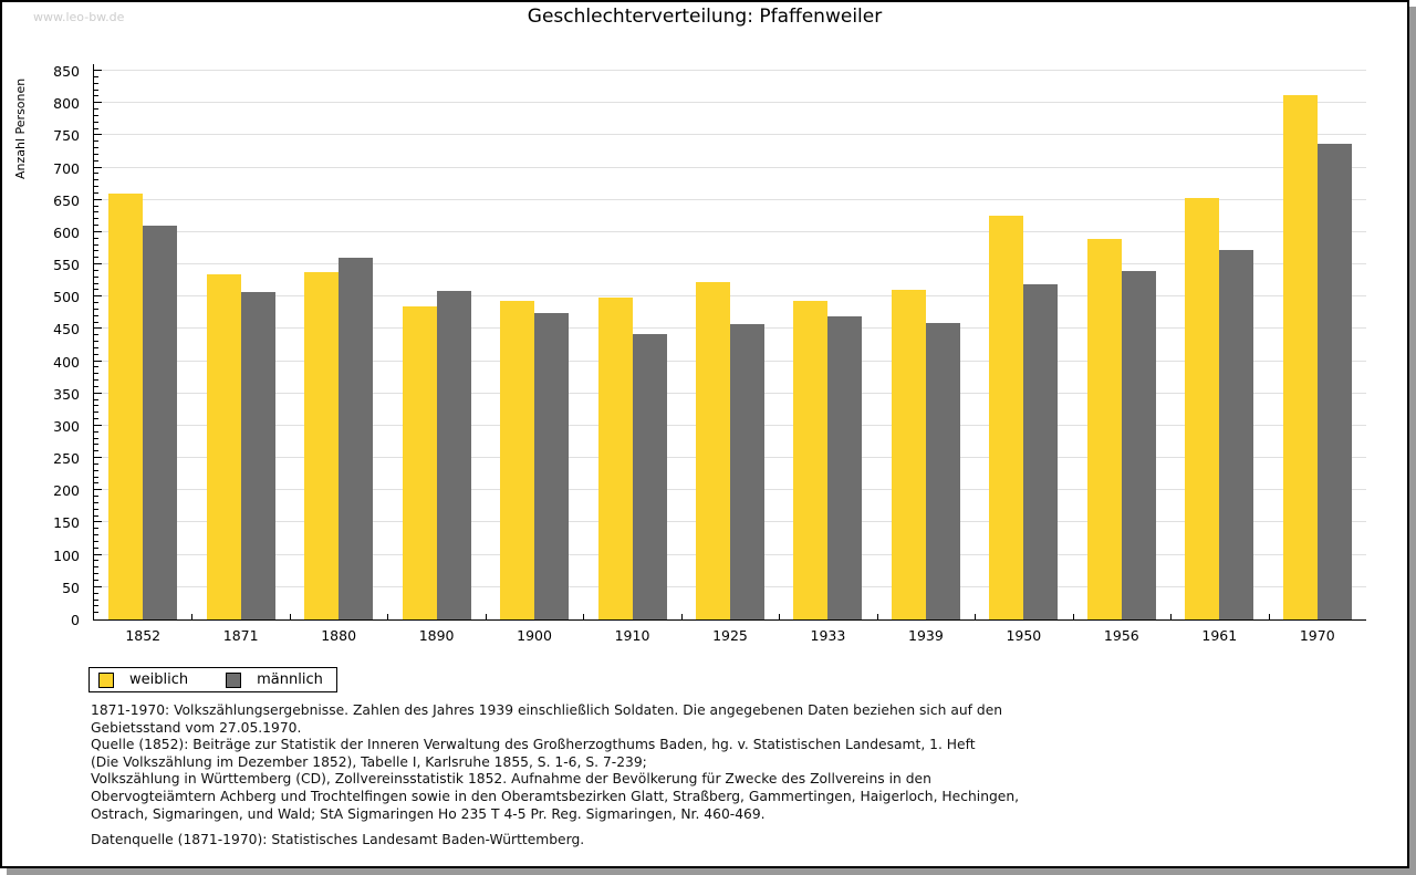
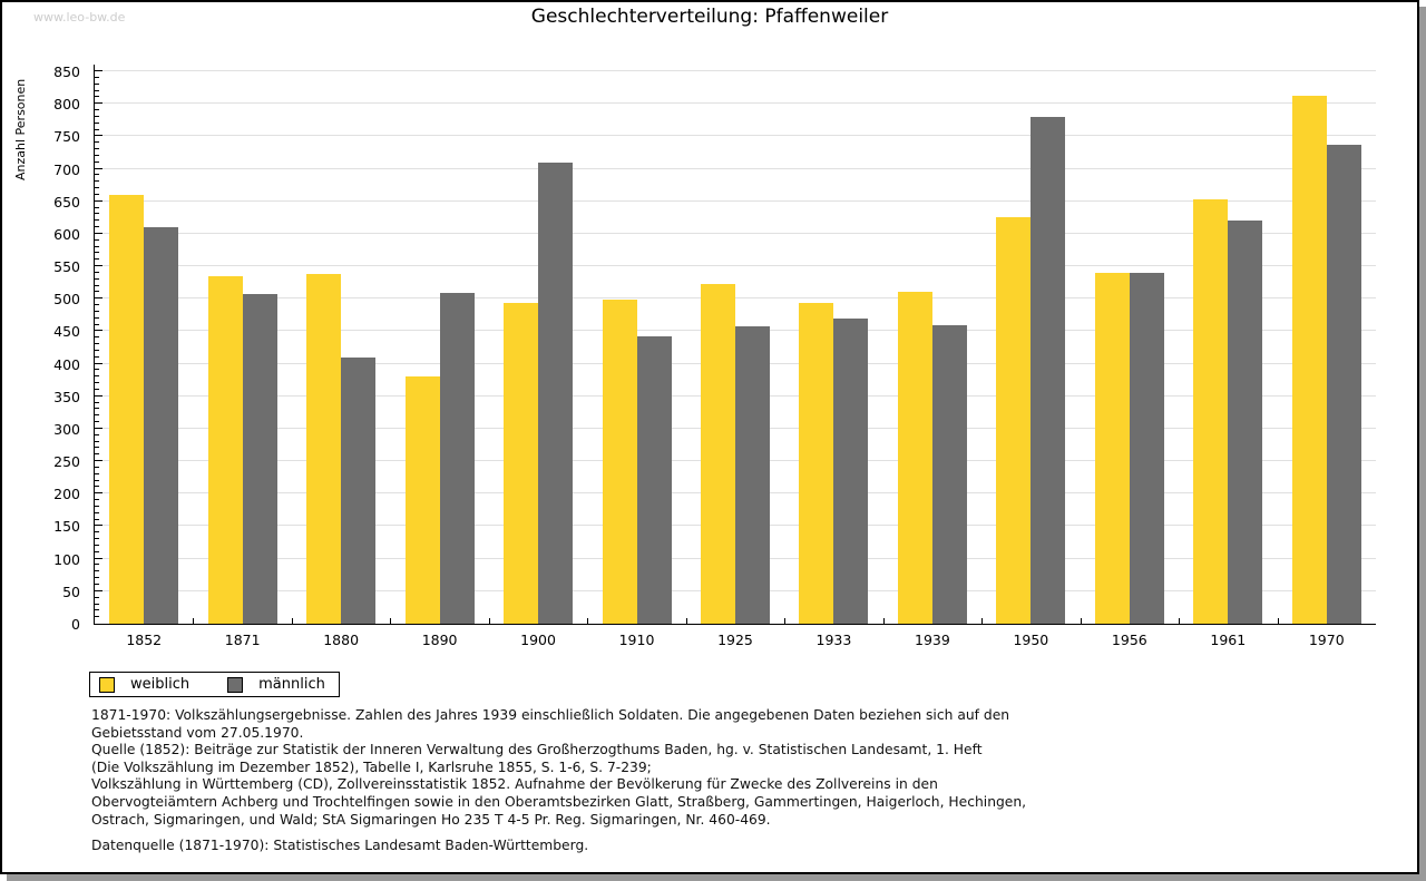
männlich/1880: 560 -> 410
weiblich/1890: 480 -> 380
männlich/1900: 480 -> 710
männlich/1950: 520 -> 780
weiblich/1956: 590 -> 540
männlich/1961: 570 -> 620
